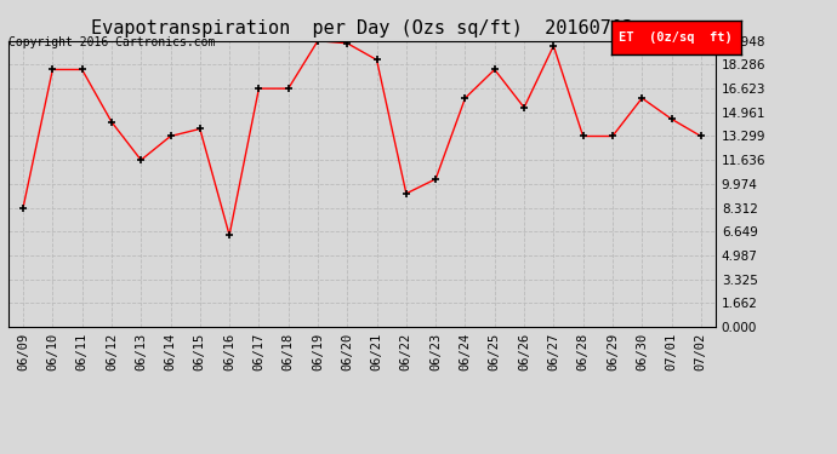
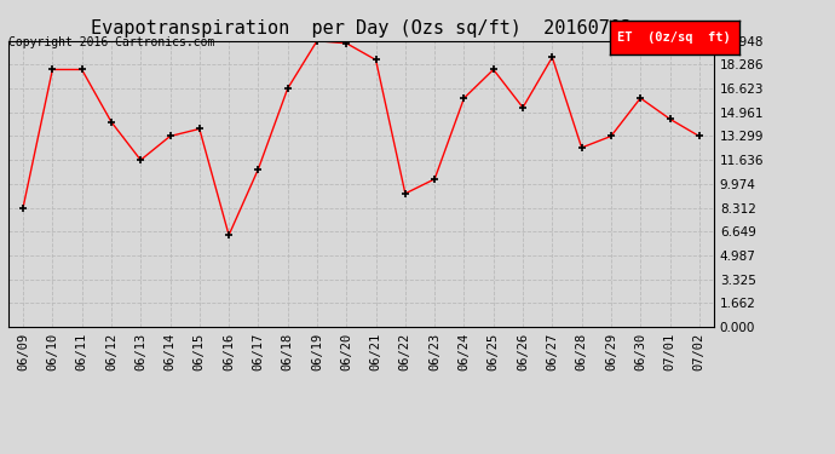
06/17: 16.6 -> 11.0
06/27: 19.6 -> 18.8
06/28: 13.3 -> 12.5
